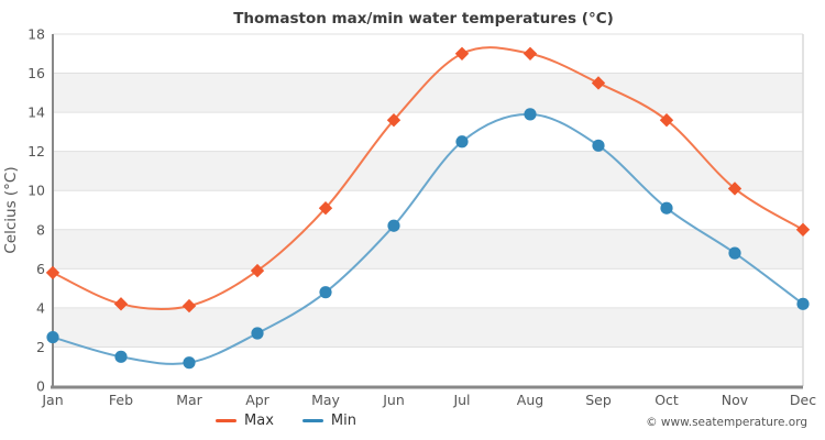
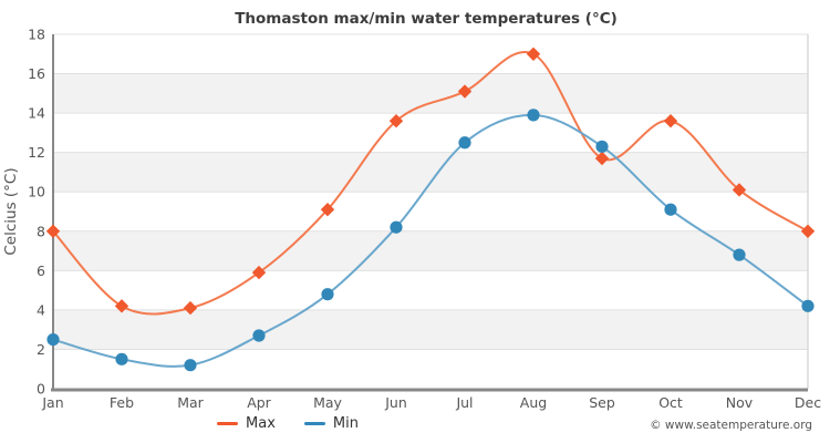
Max/Jan: 5.8 -> 8.0
Max/Jul: 17.0 -> 15.1
Max/Sep: 15.5 -> 11.7
